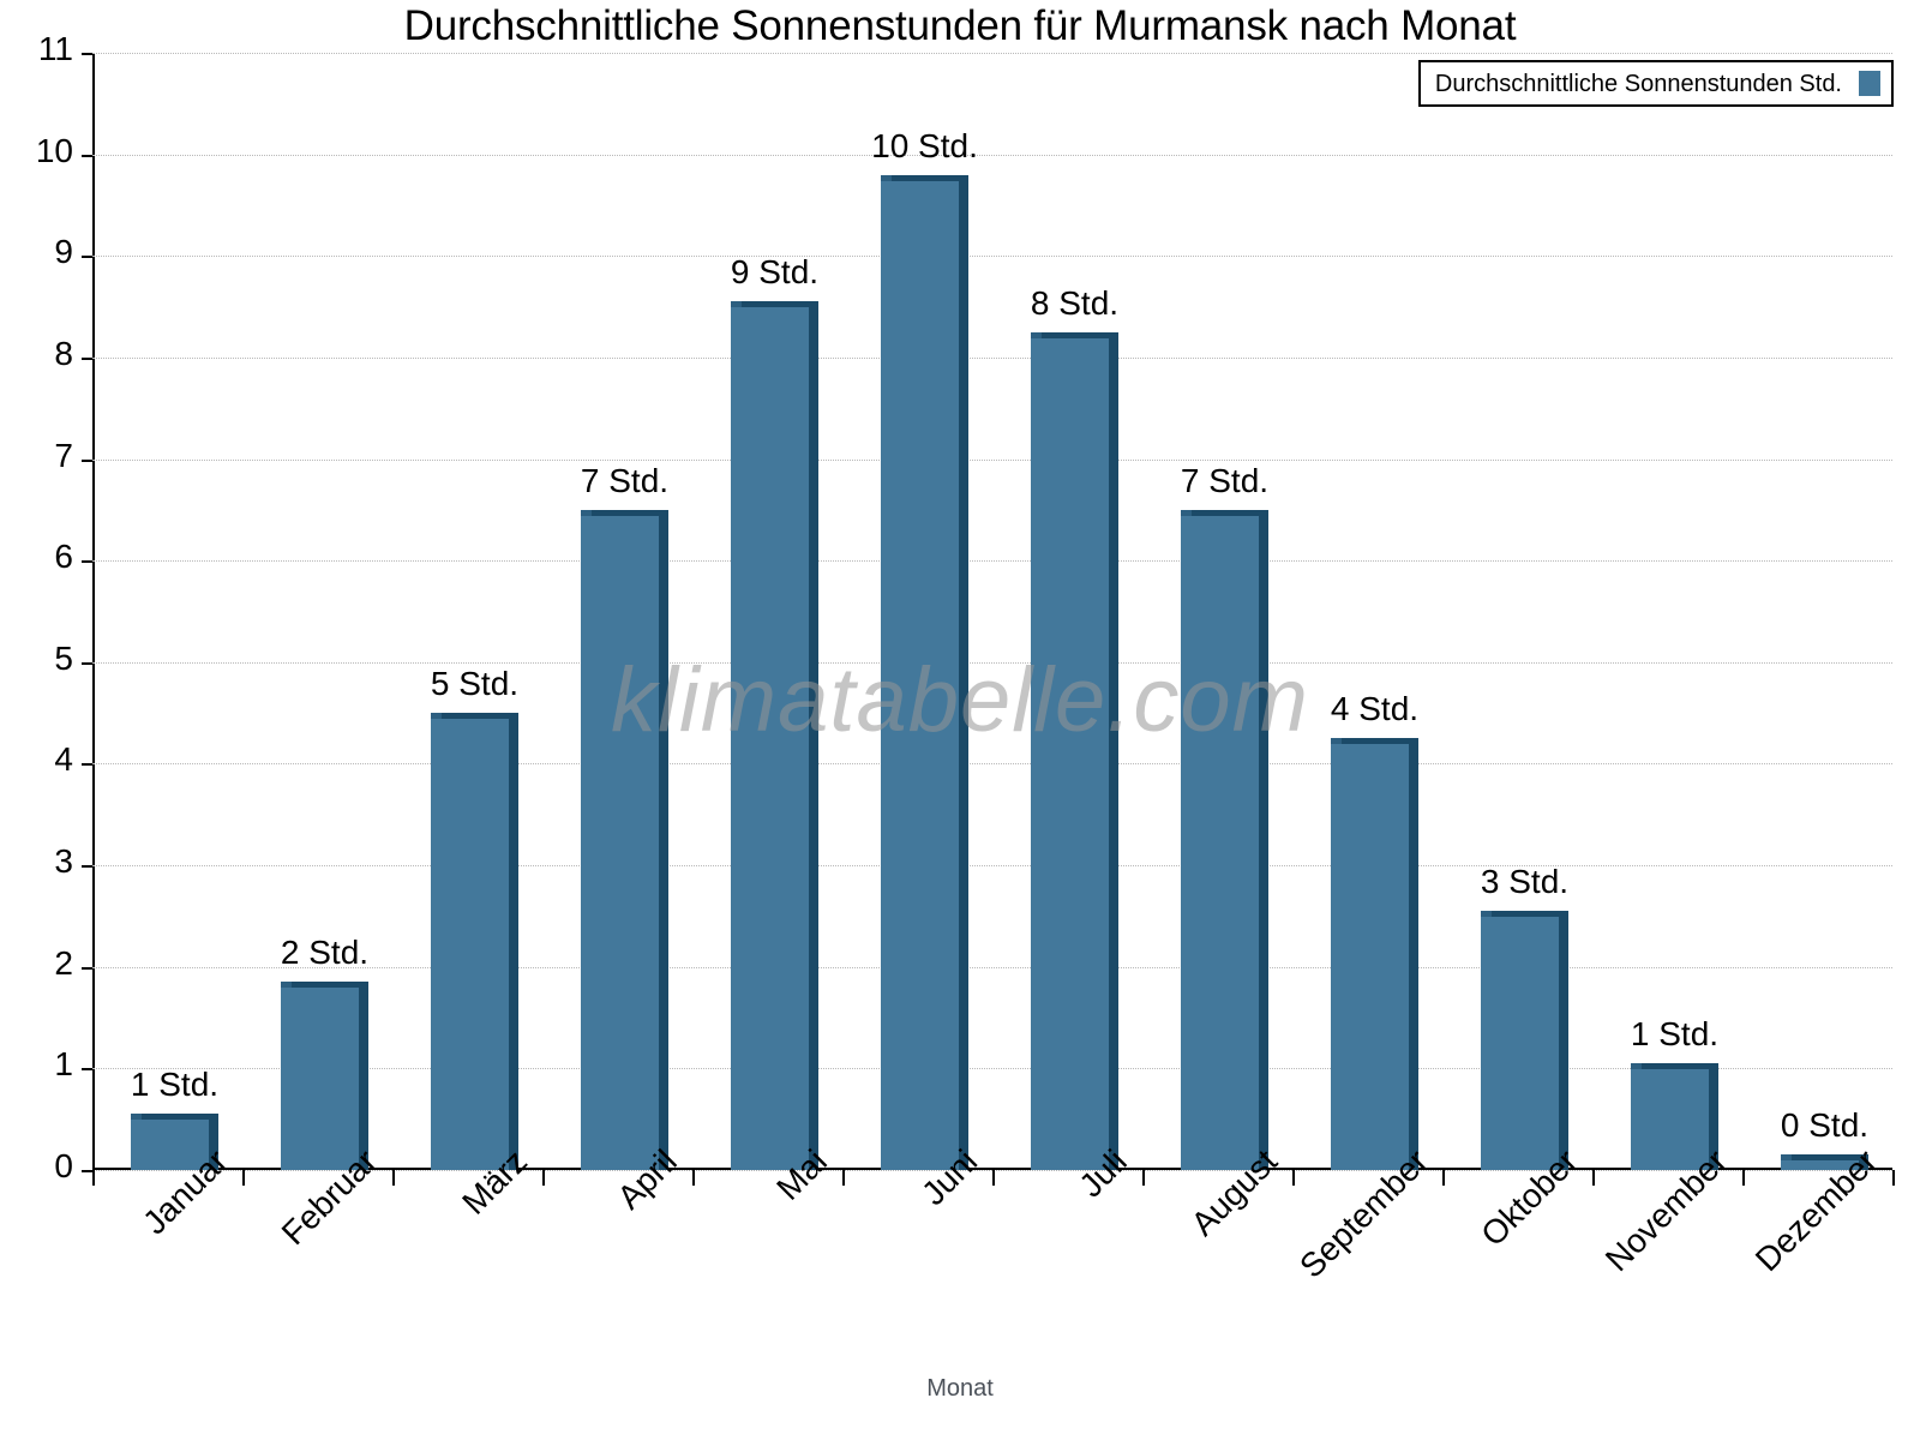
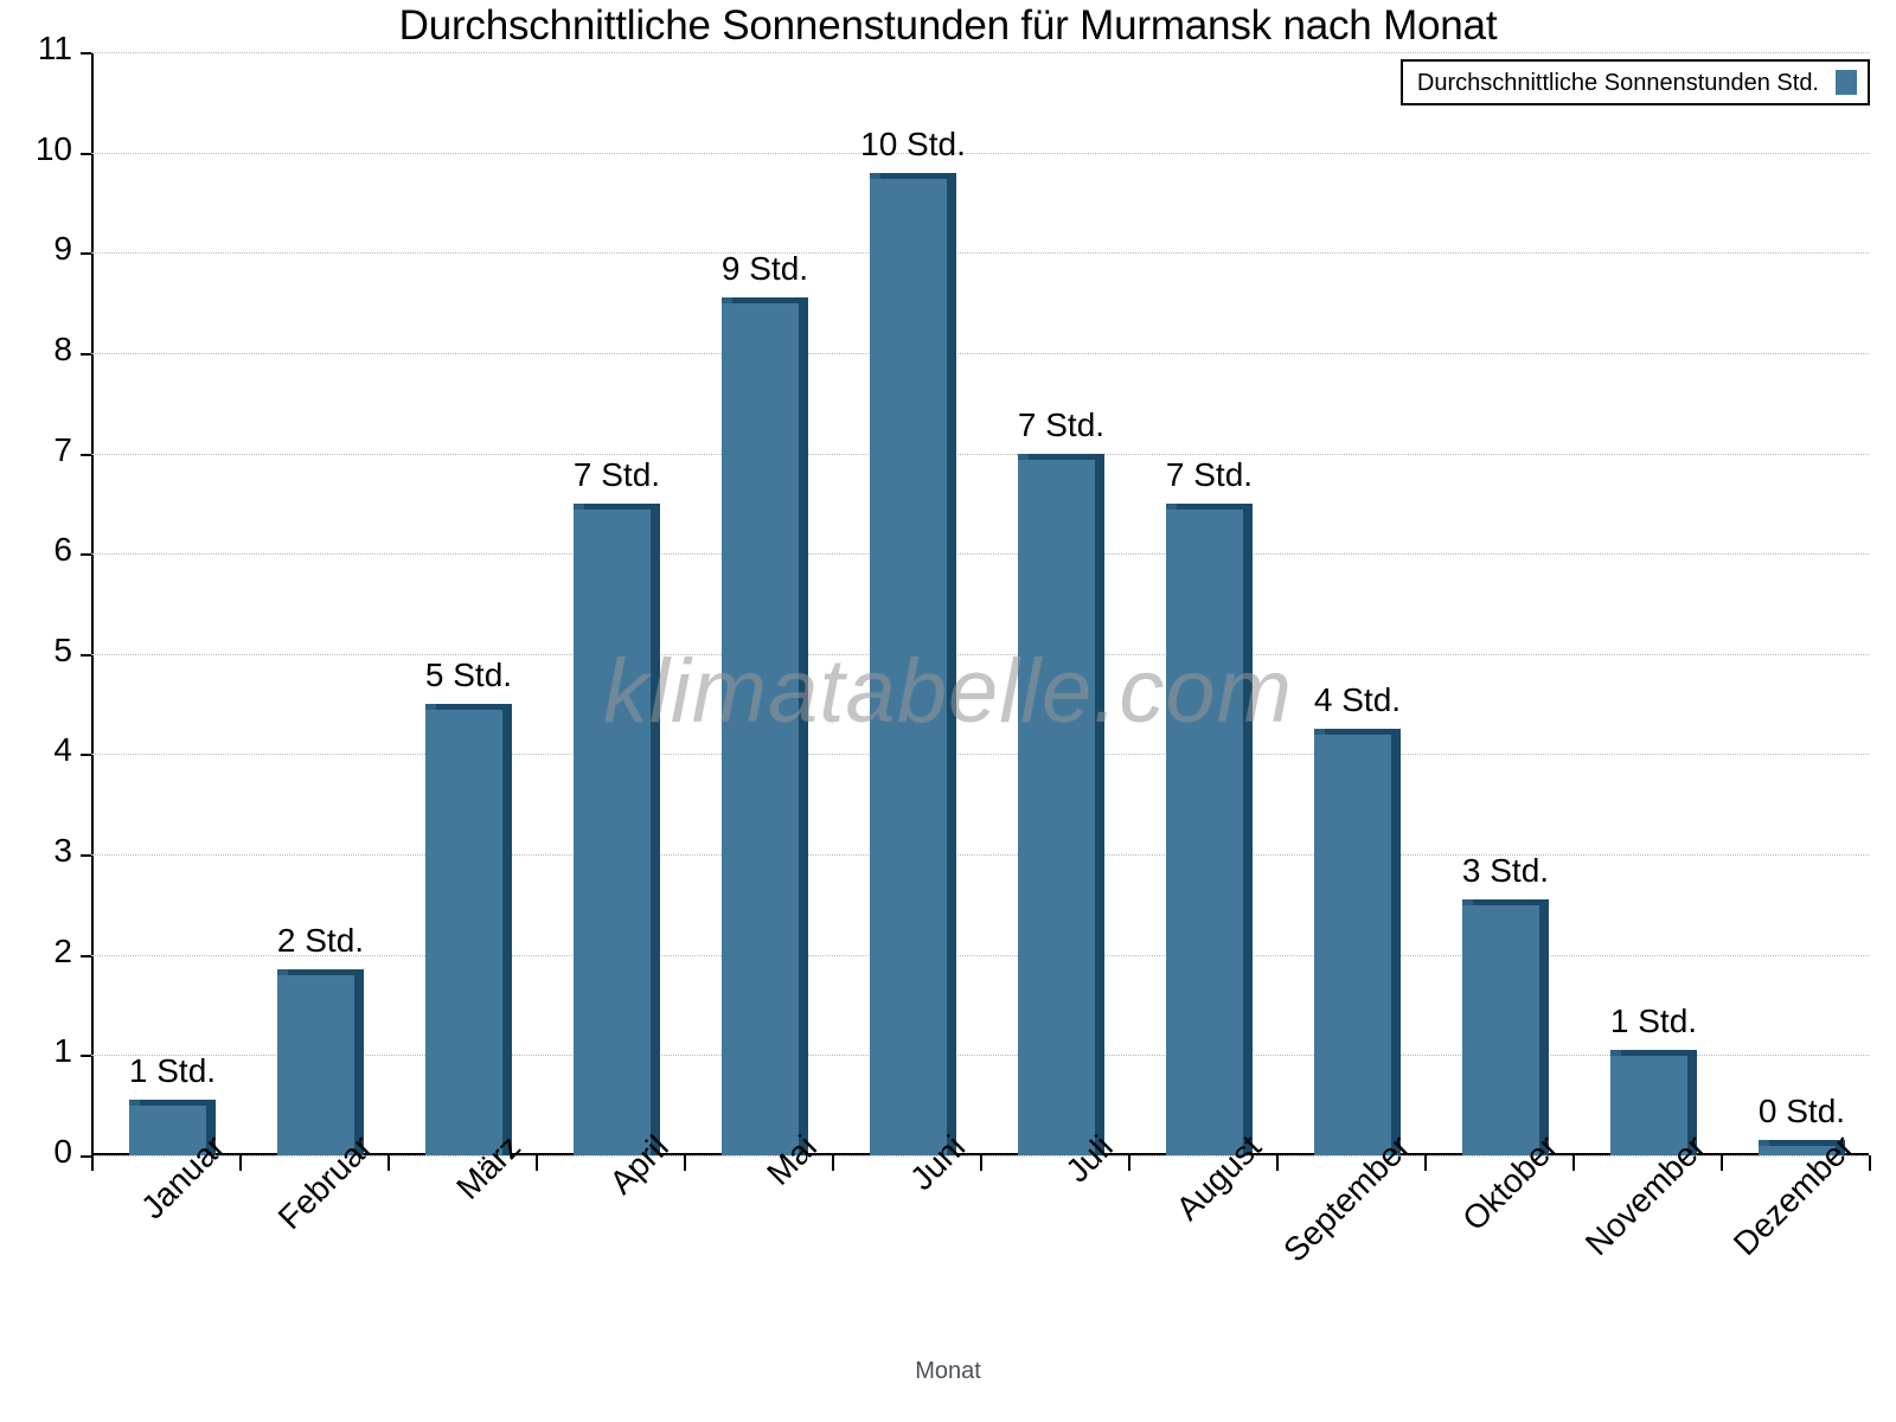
Juli: 8 -> 7
